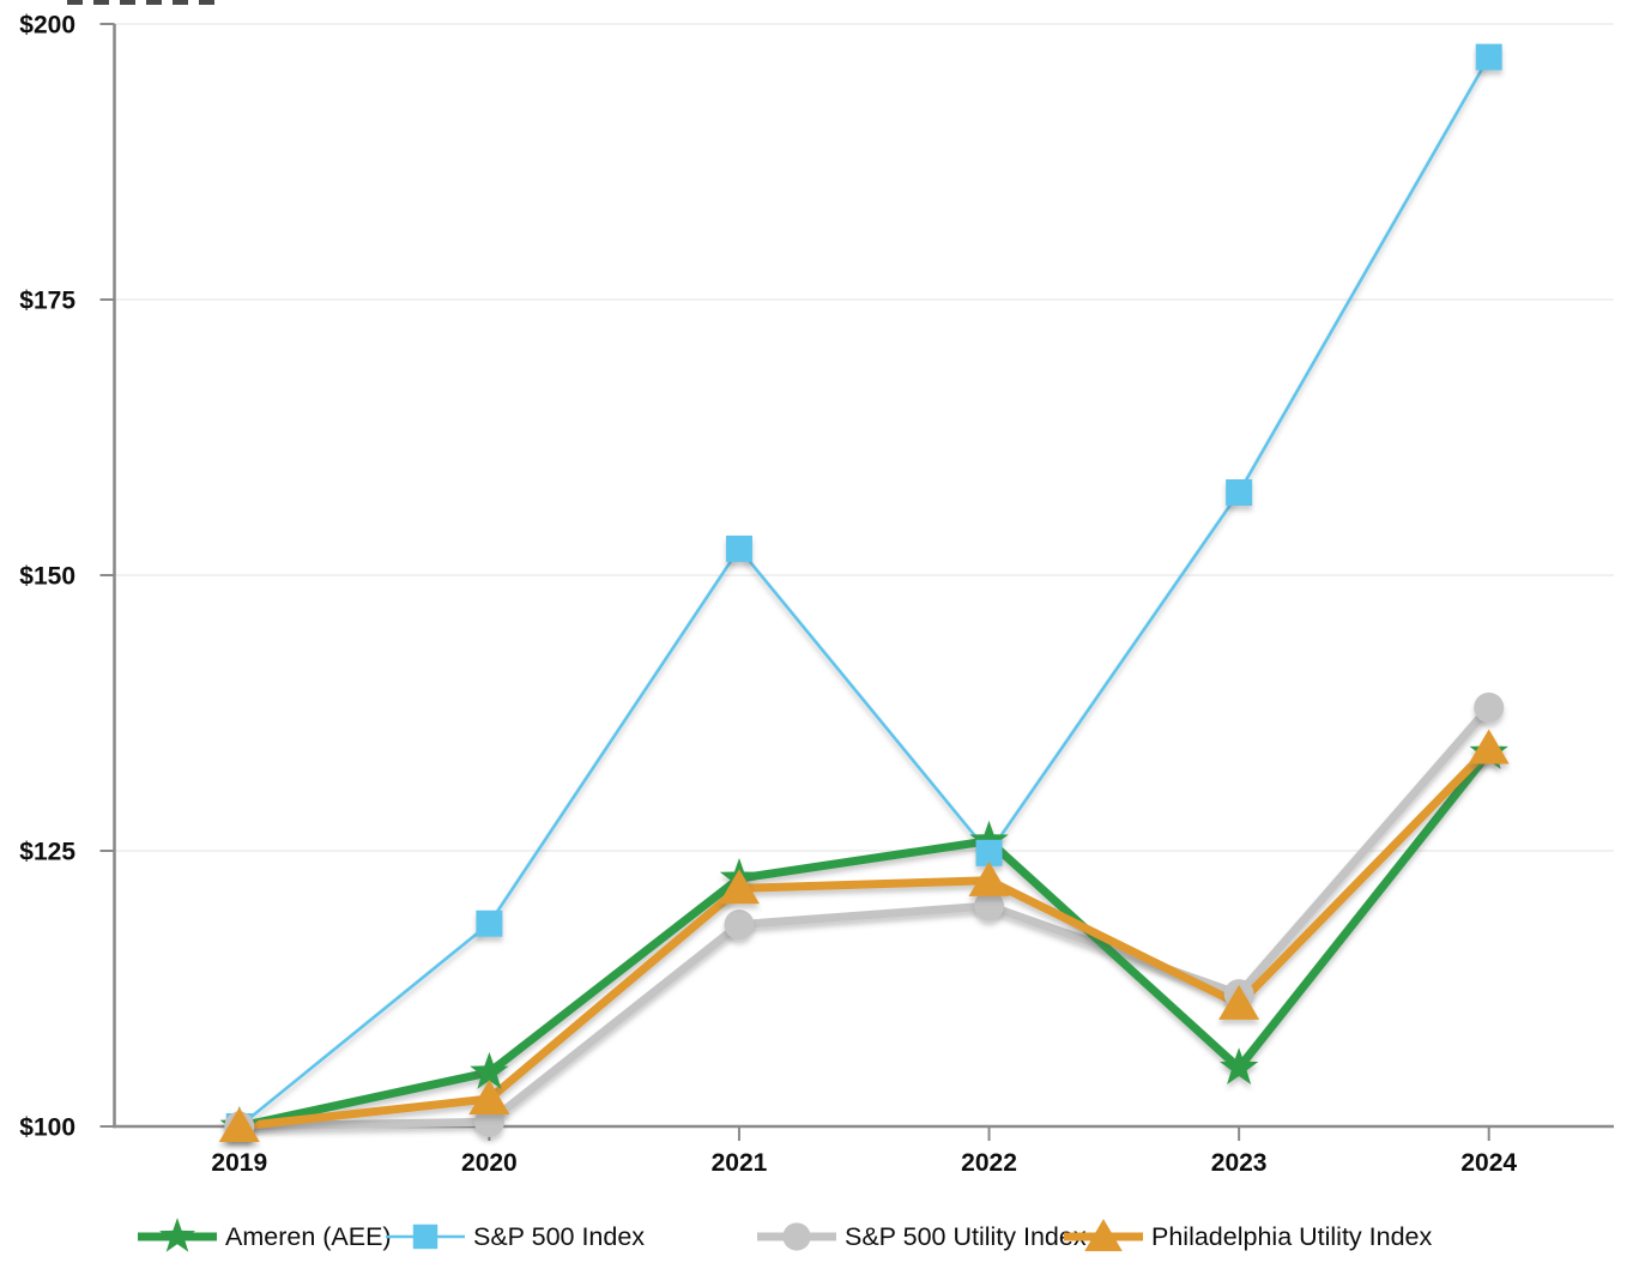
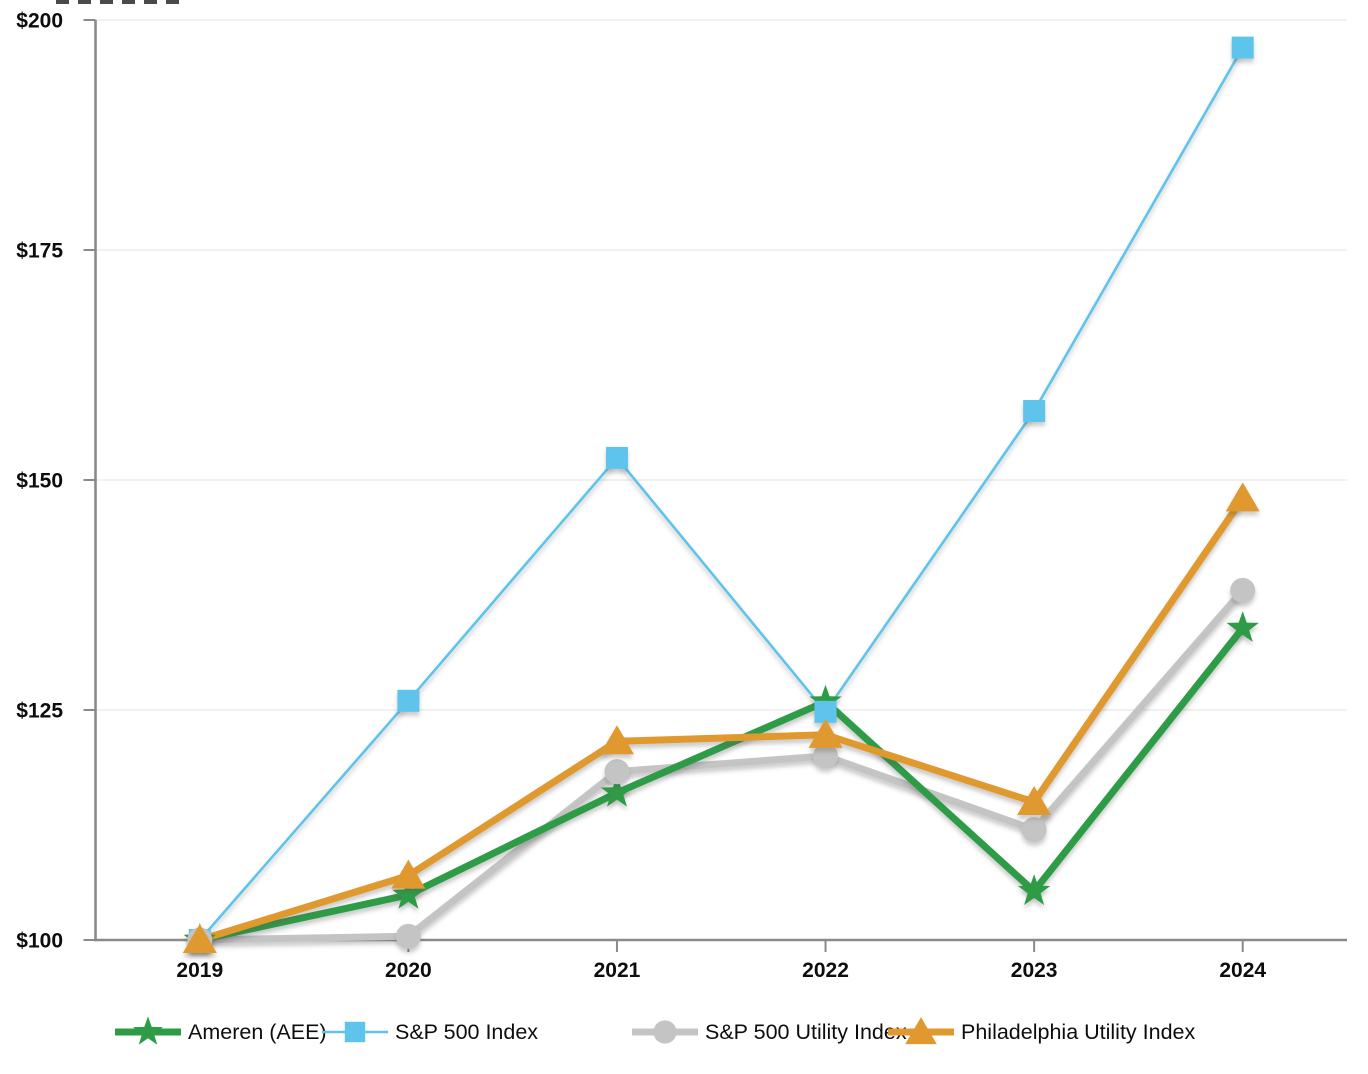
S&P 500 Index/2020: $118 -> $126
Philadelphia Utility Index/2020: $102 -> $107
Ameren (AEE)/2021: $122 -> $116
Philadelphia Utility Index/2023: $111 -> $115
Philadelphia Utility Index/2024: $134 -> $148
